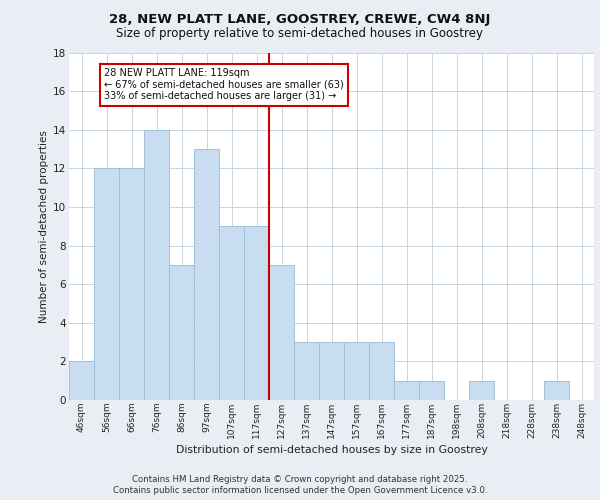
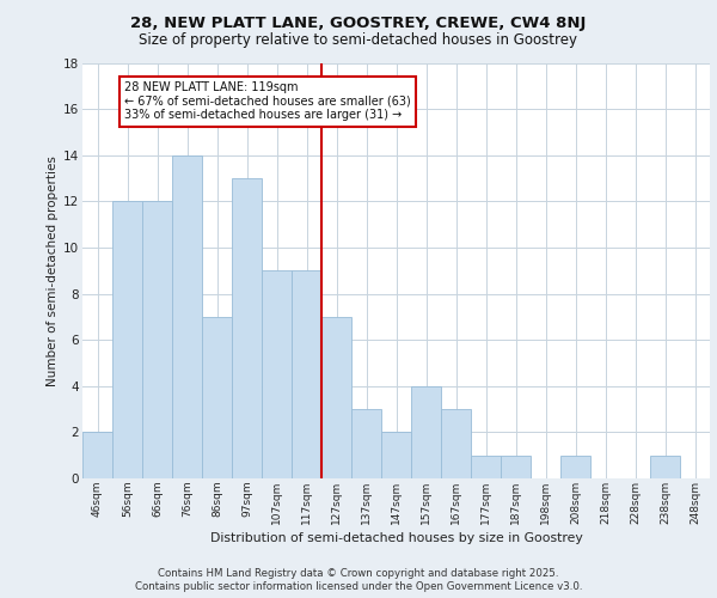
147sqm: 3 -> 2
157sqm: 3 -> 4
